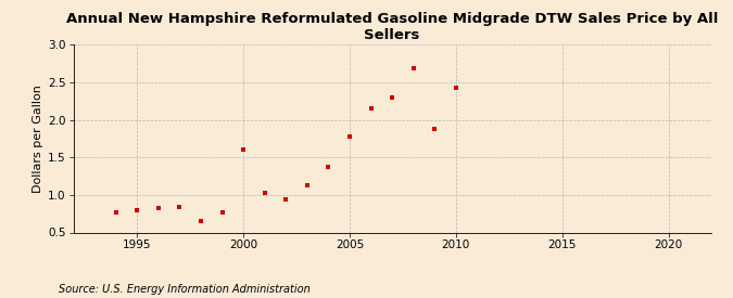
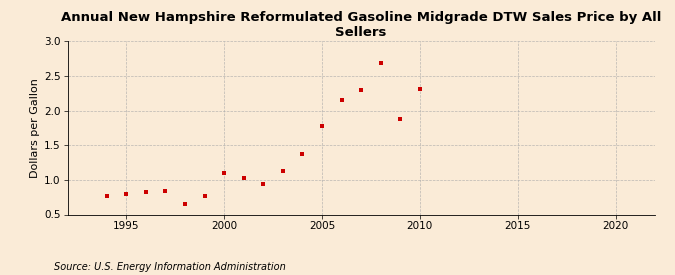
2000: 1.60 -> 1.10
2010: 2.42 -> 2.31
